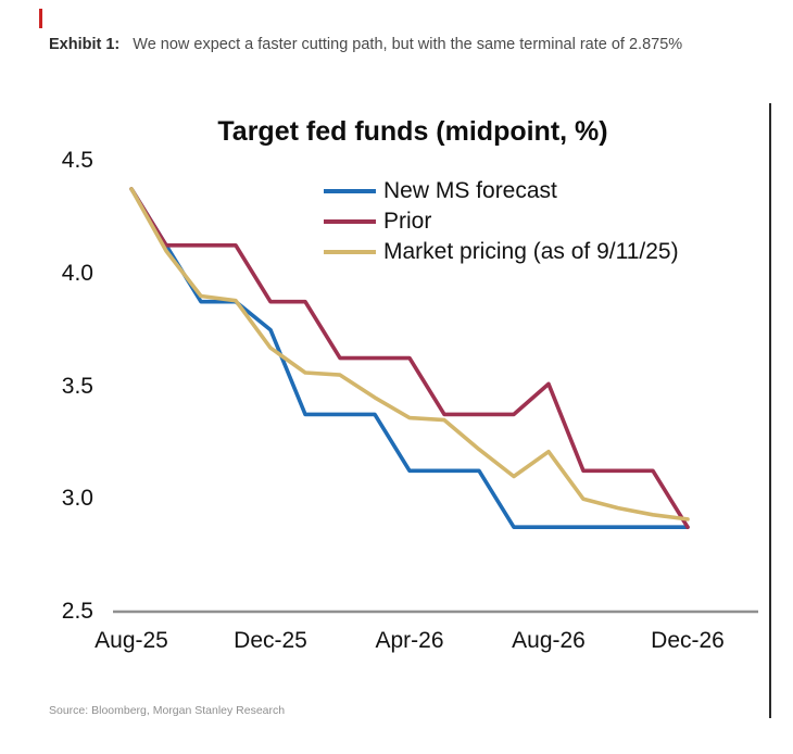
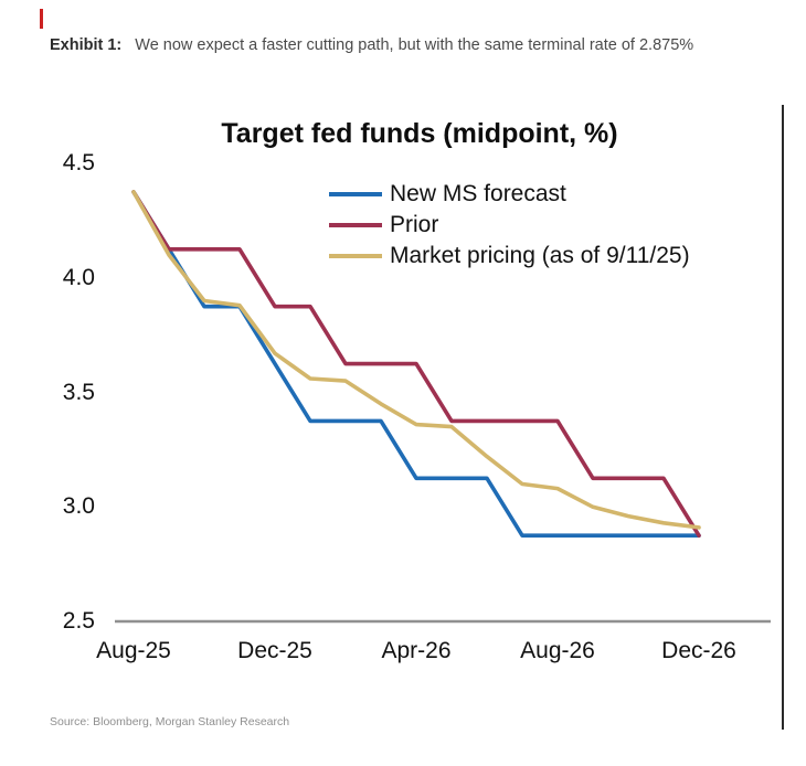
New MS forecast/Dec-25: 3.75 -> 3.62
Prior/Aug-26: 3.51 -> 3.38
Market pricing (as of 9/11/25)/Aug-26: 3.21 -> 3.08
